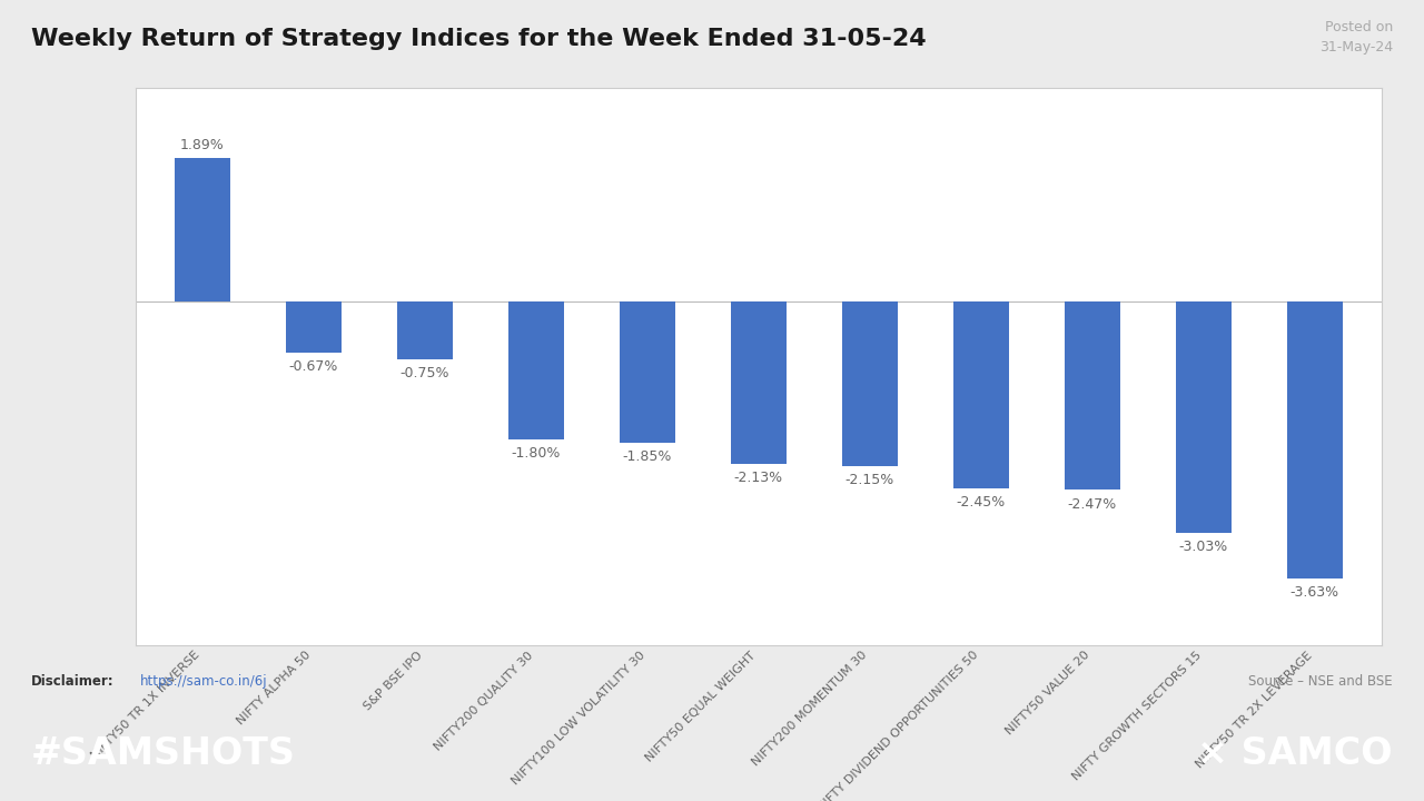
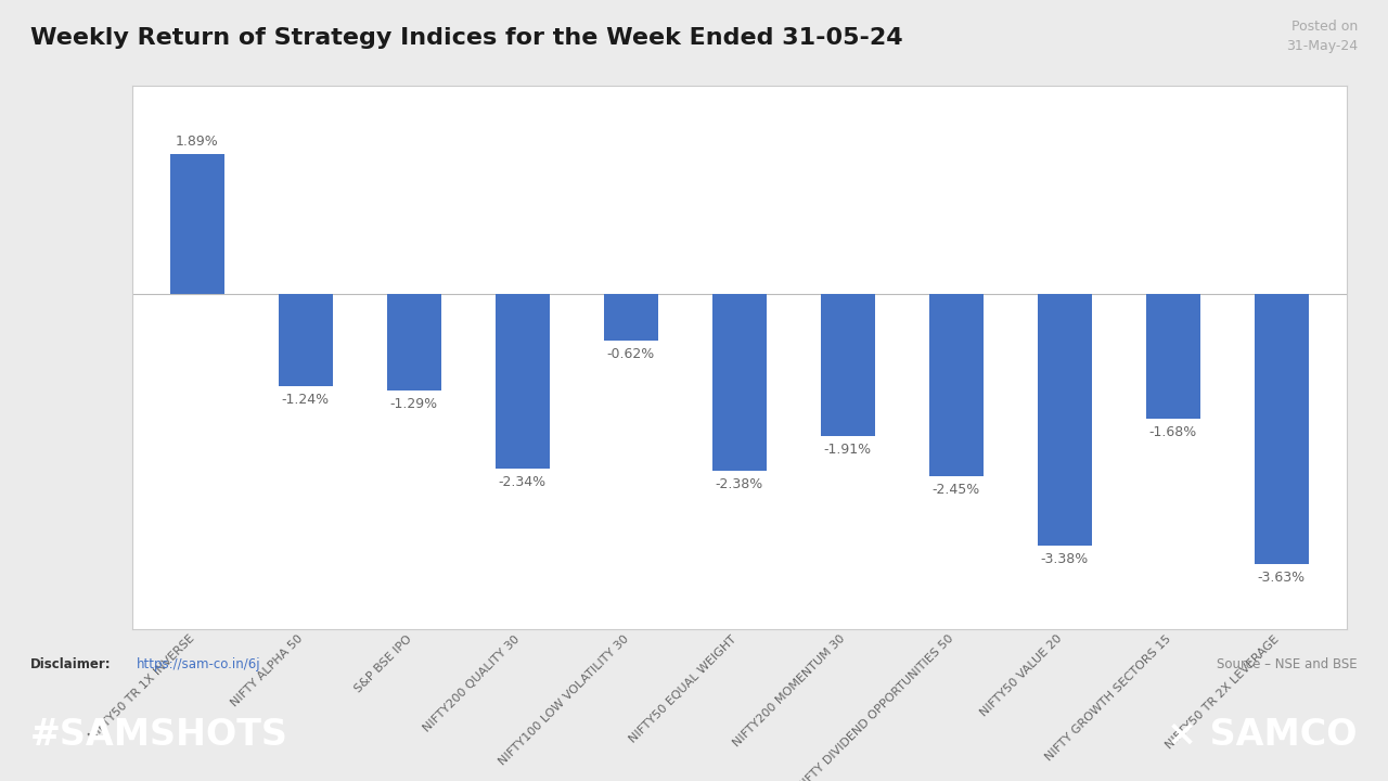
NIFTY ALPHA 50: -0.67% -> -1.24%
S&P BSE IPO: -0.75% -> -1.29%
NIFTY200 QUALITY 30: -1.80% -> -2.34%
NIFTY100 LOW VOLATILITY 30: -1.85% -> -0.62%
NIFTY50 EQUAL WEIGHT: -2.13% -> -2.38%
NIFTY200 MOMENTUM 30: -2.15% -> -1.91%
NIFTY50 VALUE 20: -2.47% -> -3.38%
NIFTY GROWTH SECTORS 15: -3.03% -> -1.68%
